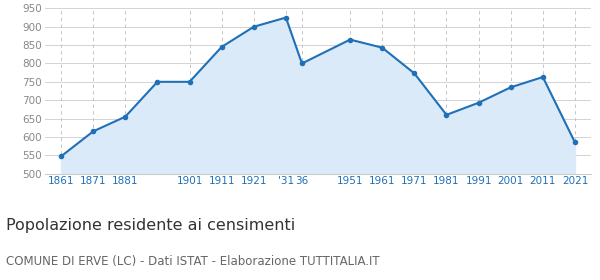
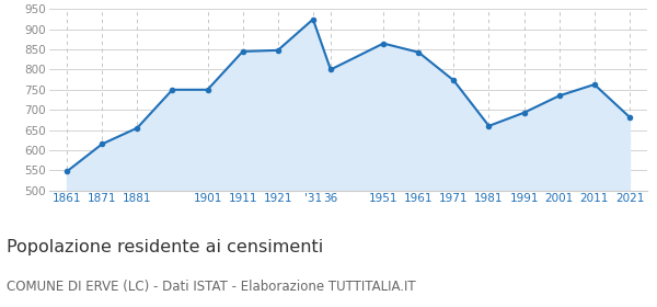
1921: 900 -> 848
2021: 585 -> 682
